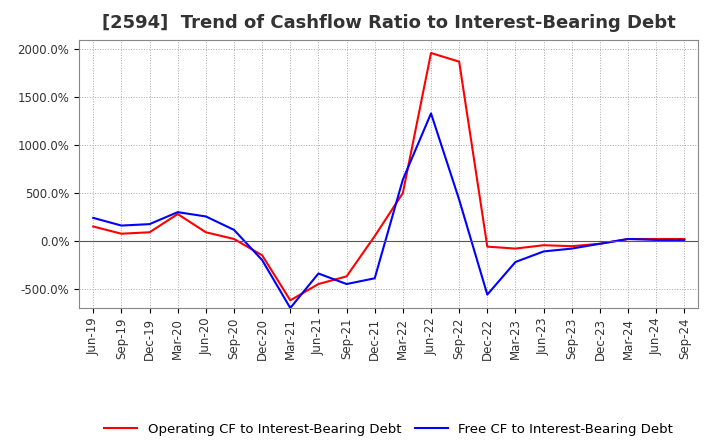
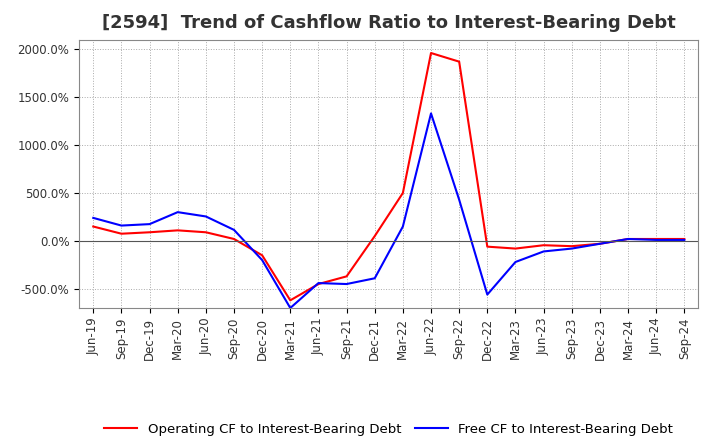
Operating CF to Interest-Bearing Debt/Mar-20: 280% -> 110%
Free CF to Interest-Bearing Debt/Jun-21: -340% -> -440%
Free CF to Interest-Bearing Debt/Mar-22: 640% -> 150%
